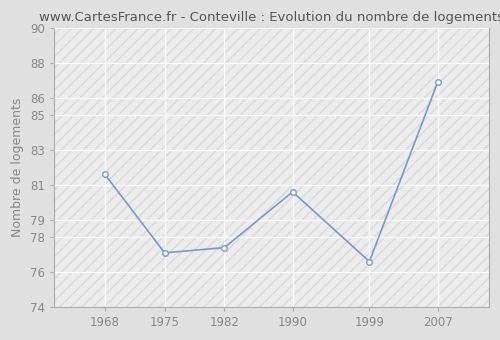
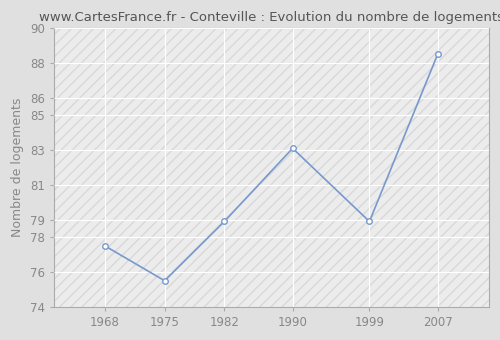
1968: 81.6 -> 77.5
1975: 77.1 -> 75.5
1982: 77.4 -> 78.9
1990: 80.6 -> 83.1
1999: 76.6 -> 78.9
2007: 86.9 -> 88.5
